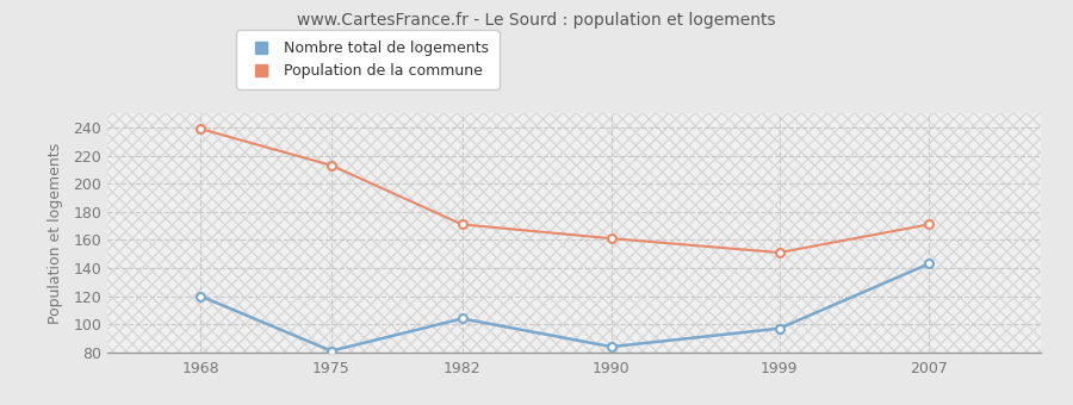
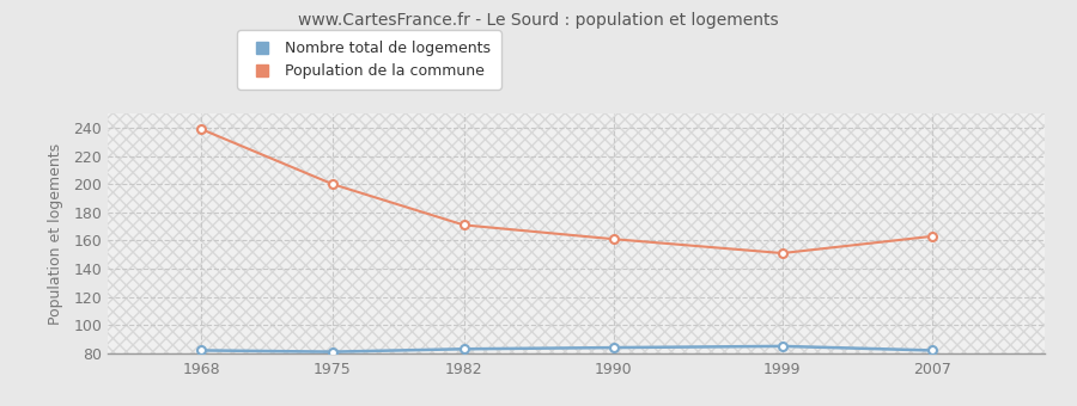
Nombre total de logements/1968: 120 -> 82
Population de la commune/1975: 213 -> 200
Nombre total de logements/1982: 104 -> 83
Nombre total de logements/1999: 97 -> 85
Population de la commune/2007: 171 -> 163
Nombre total de logements/2007: 143 -> 82
